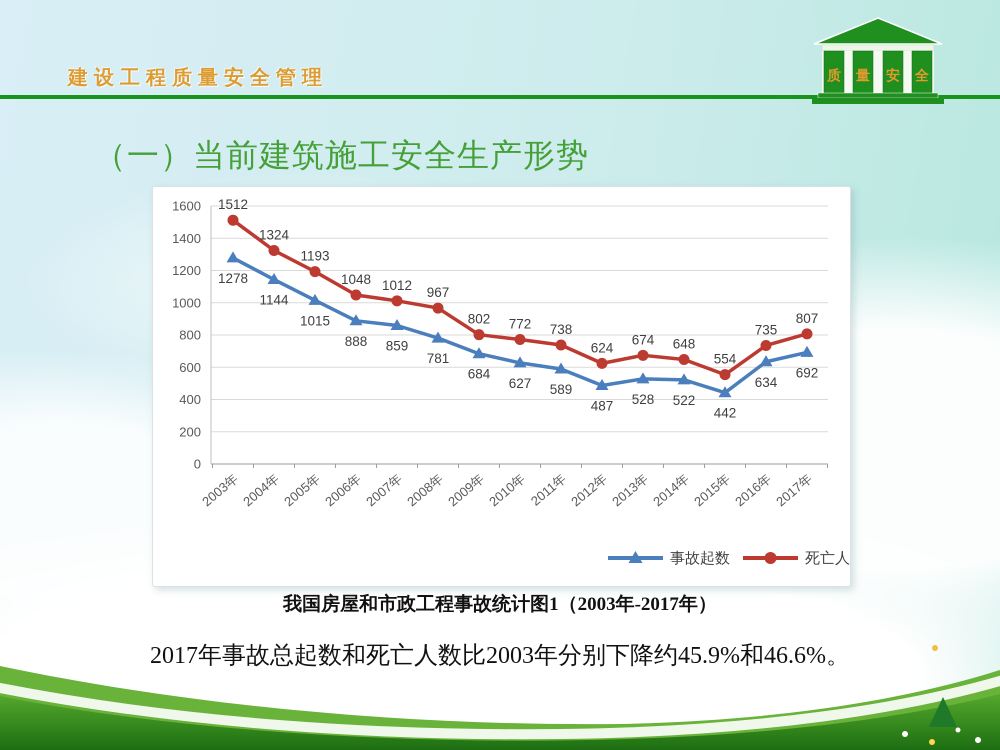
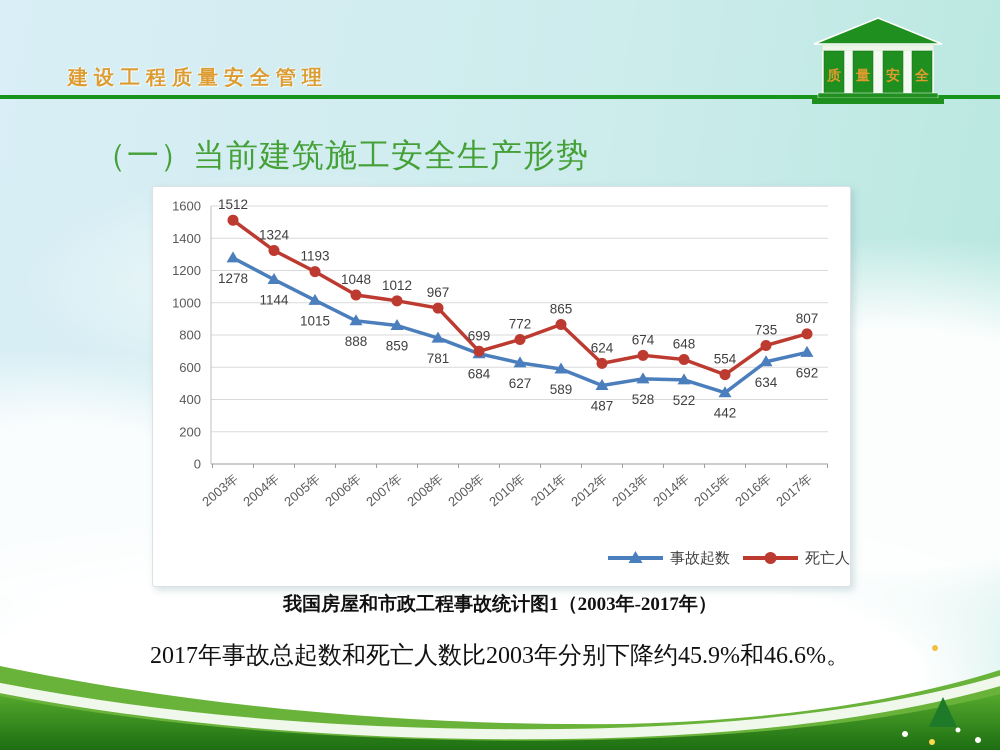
死亡人数/2009年: 802 -> 699
死亡人数/2011年: 738 -> 865
